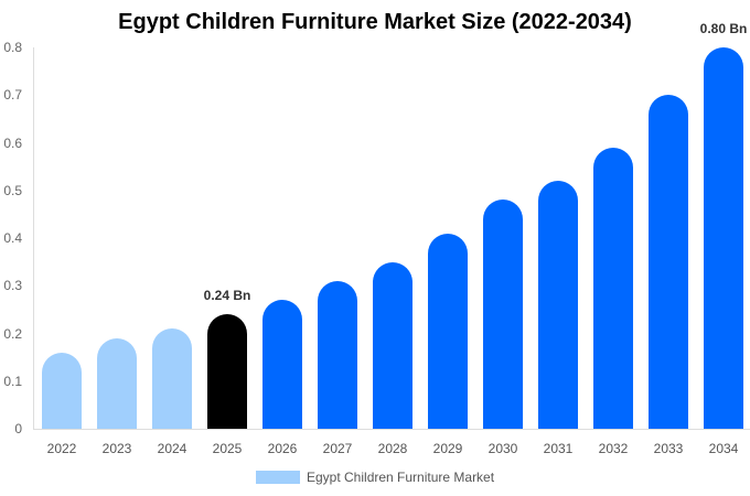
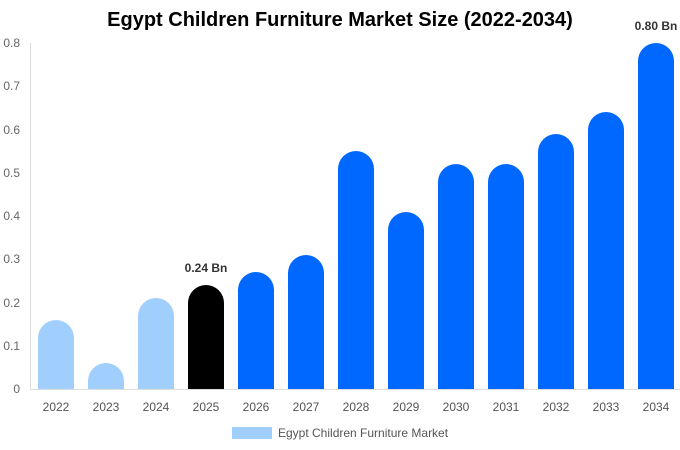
2023: 0.19 -> 0.06
2028: 0.35 -> 0.55
2030: 0.48 -> 0.52
2033: 0.70 -> 0.64
